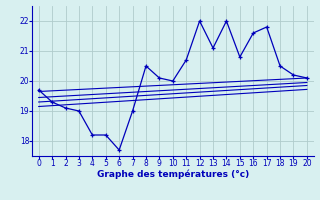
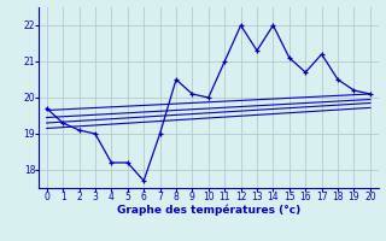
11: 20.7 -> 21.0
13: 21.1 -> 21.3
15: 20.8 -> 21.1
16: 21.6 -> 20.7
17: 21.8 -> 21.2
